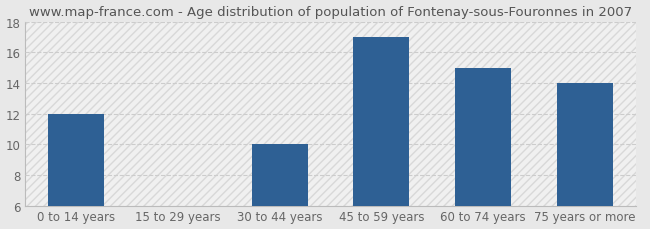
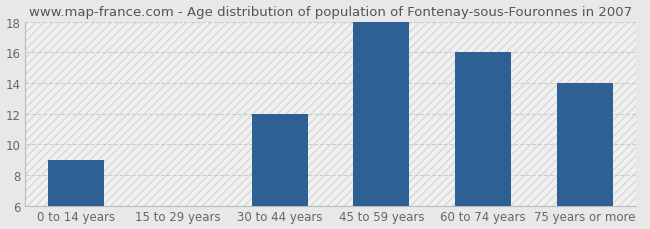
0 to 14 years: 12 -> 9
30 to 44 years: 10 -> 12
45 to 59 years: 17 -> 18
60 to 74 years: 15 -> 16
